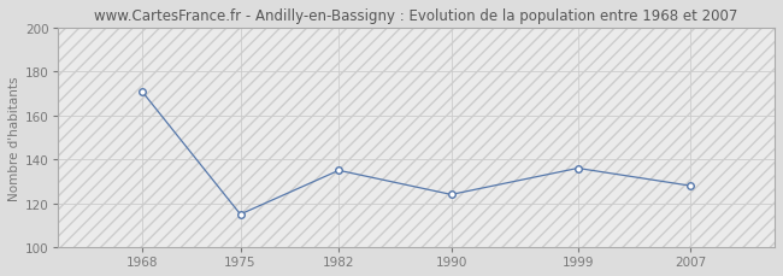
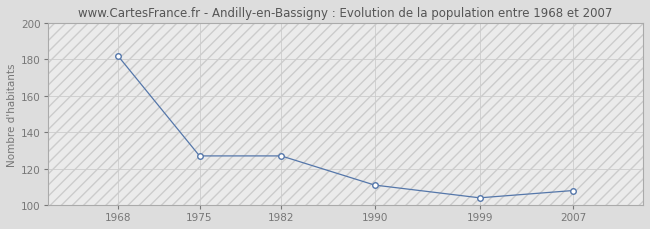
1968: 171 -> 182
1975: 115 -> 127
1982: 135 -> 127
1990: 124 -> 111
1999: 136 -> 104
2007: 128 -> 108
